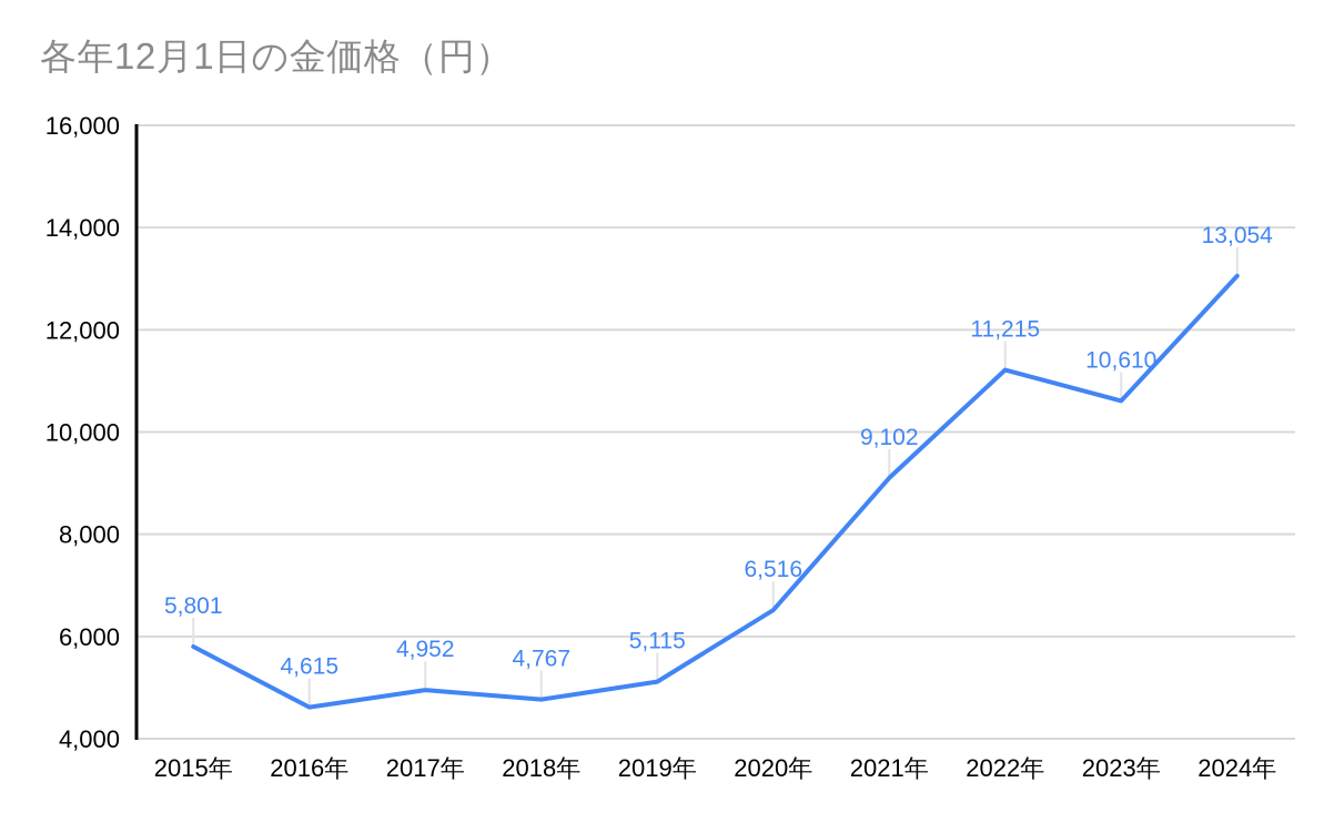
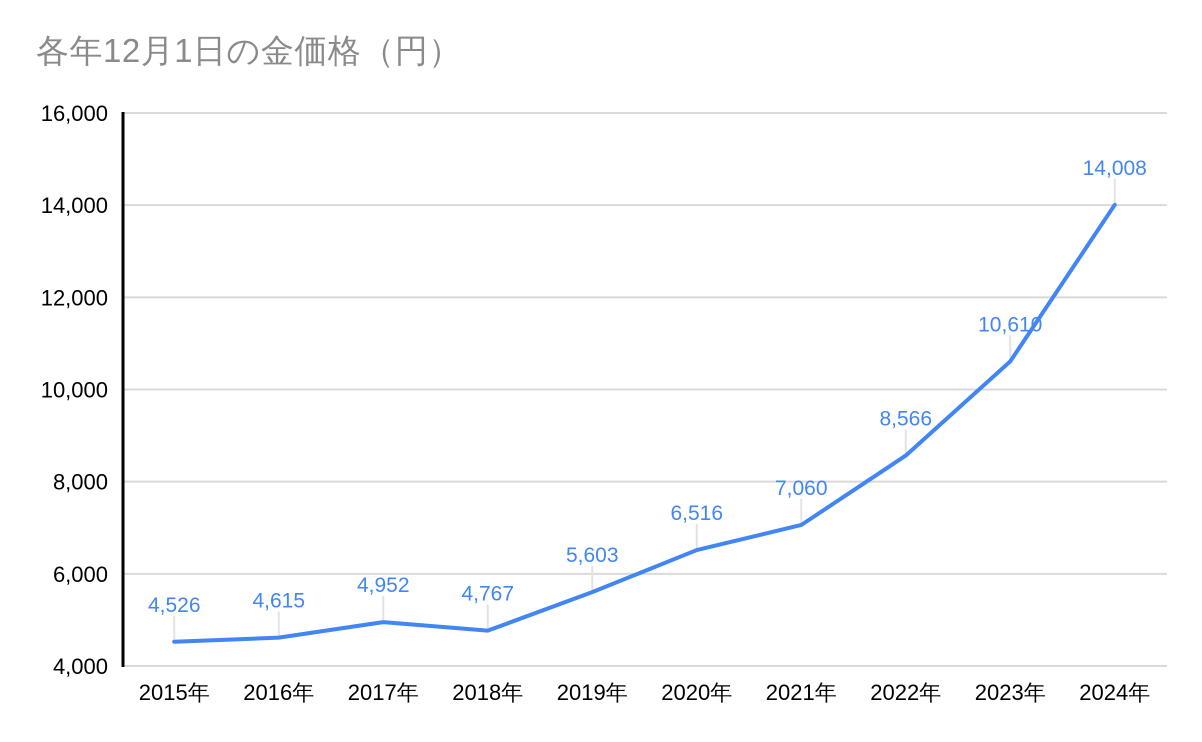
2015年: 5,801 -> 4,526
2019年: 5,115 -> 5,603
2021年: 9,102 -> 7,060
2022年: 11,215 -> 8,566
2024年: 13,054 -> 14,008
